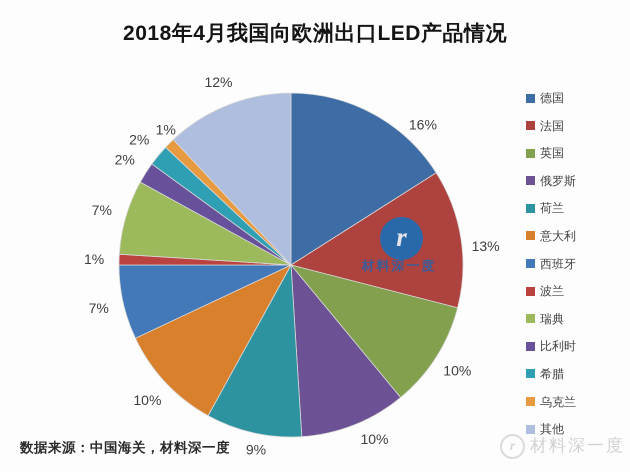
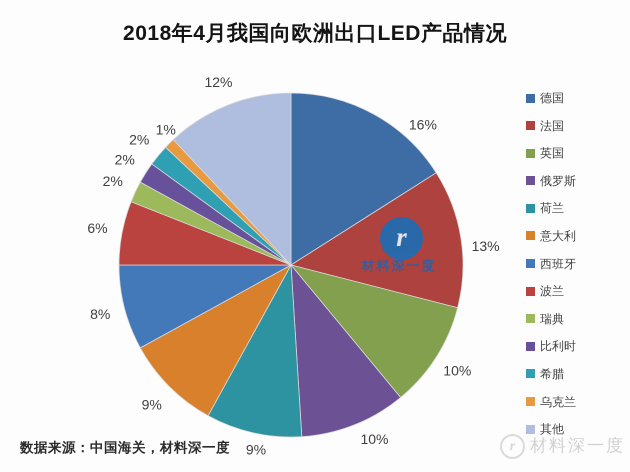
意大利: 10% -> 9%
西班牙: 7% -> 8%
波兰: 1% -> 6%
瑞典: 7% -> 2%
